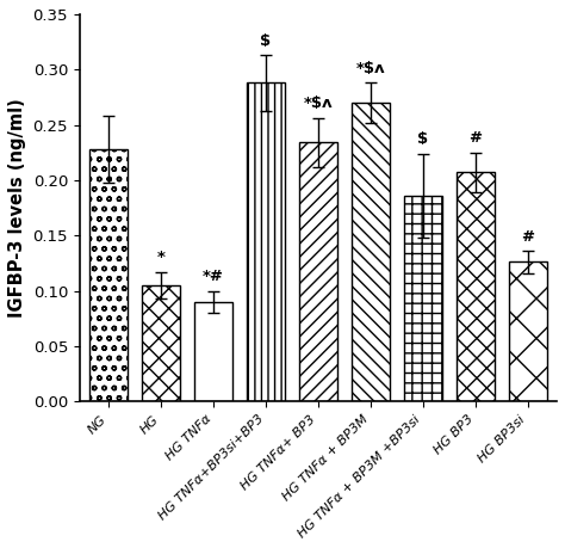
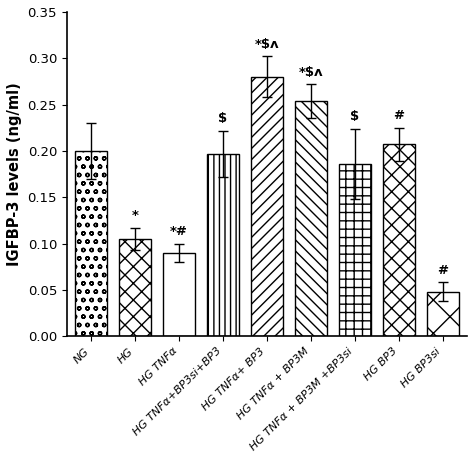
NG: 0.228 -> 0.200
HG TNFα+BP3si+BP3: 0.288 -> 0.197
HG TNFα+ BP3: 0.234 -> 0.280
HG TNFα + BP3M: 0.270 -> 0.254
HG BP3si: 0.126 -> 0.048
